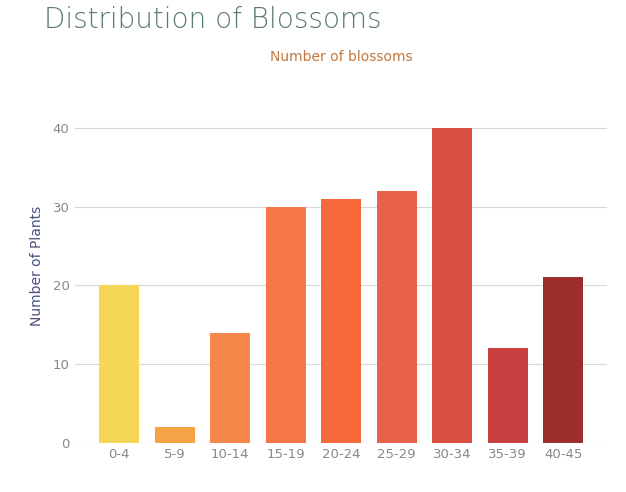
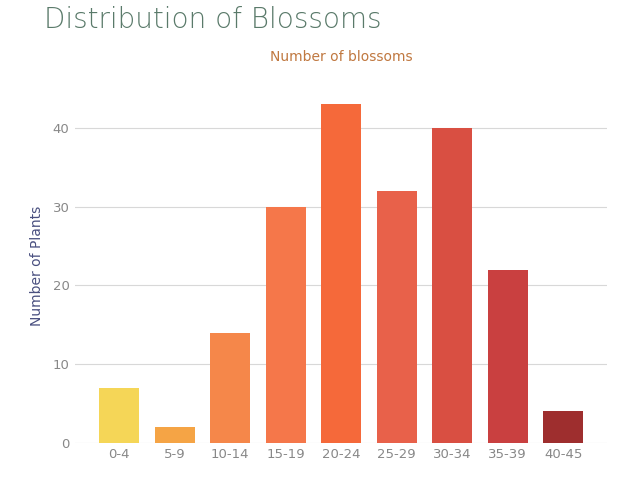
0-4: 20 -> 7
20-24: 31 -> 43
35-39: 12 -> 22
40-45: 21 -> 4
